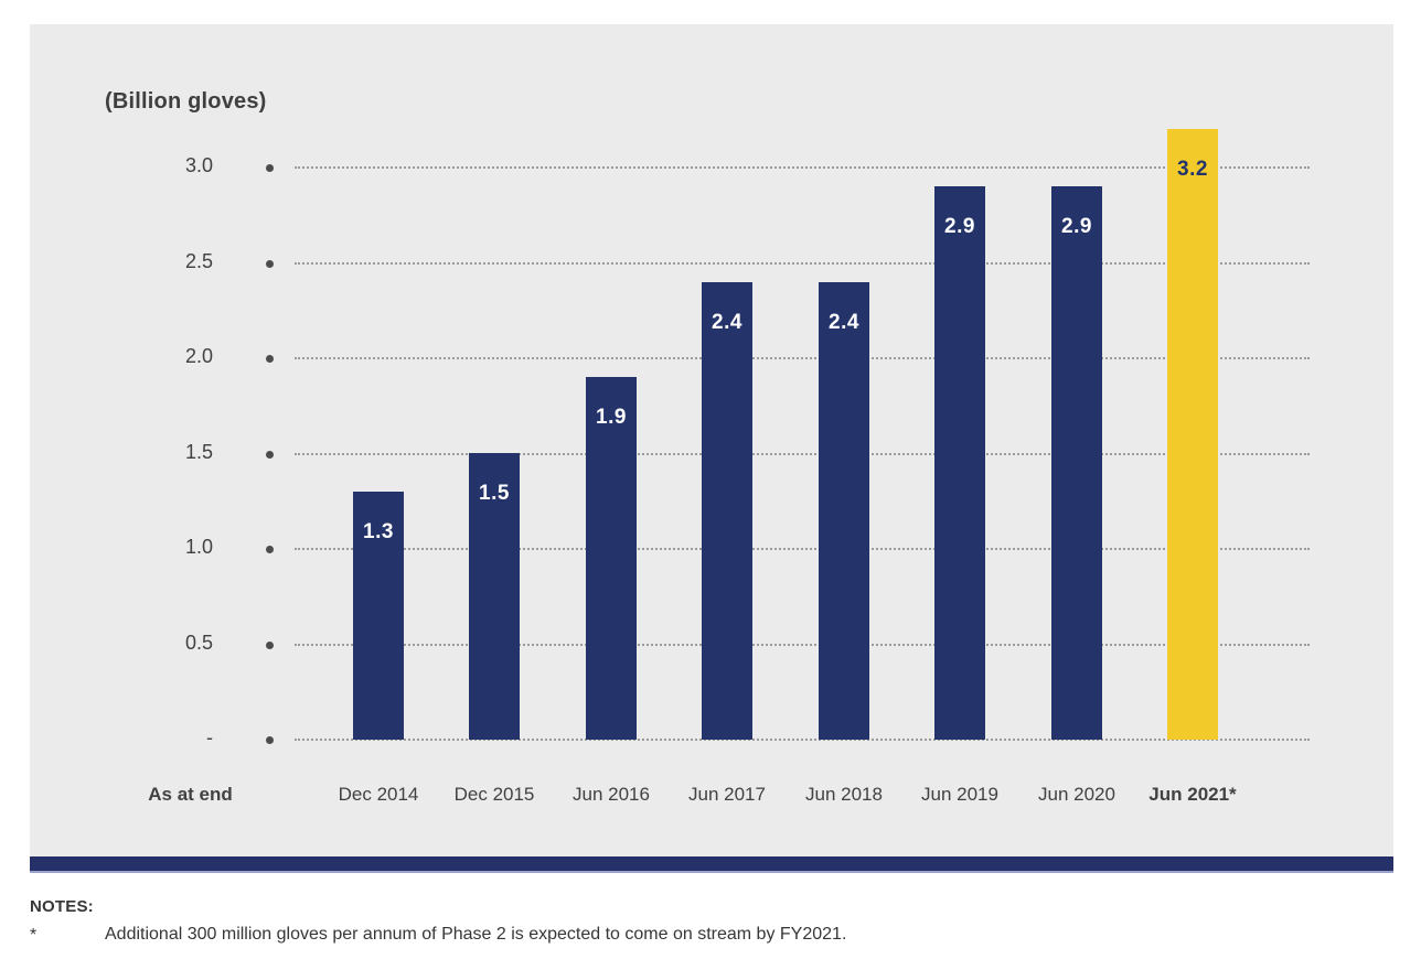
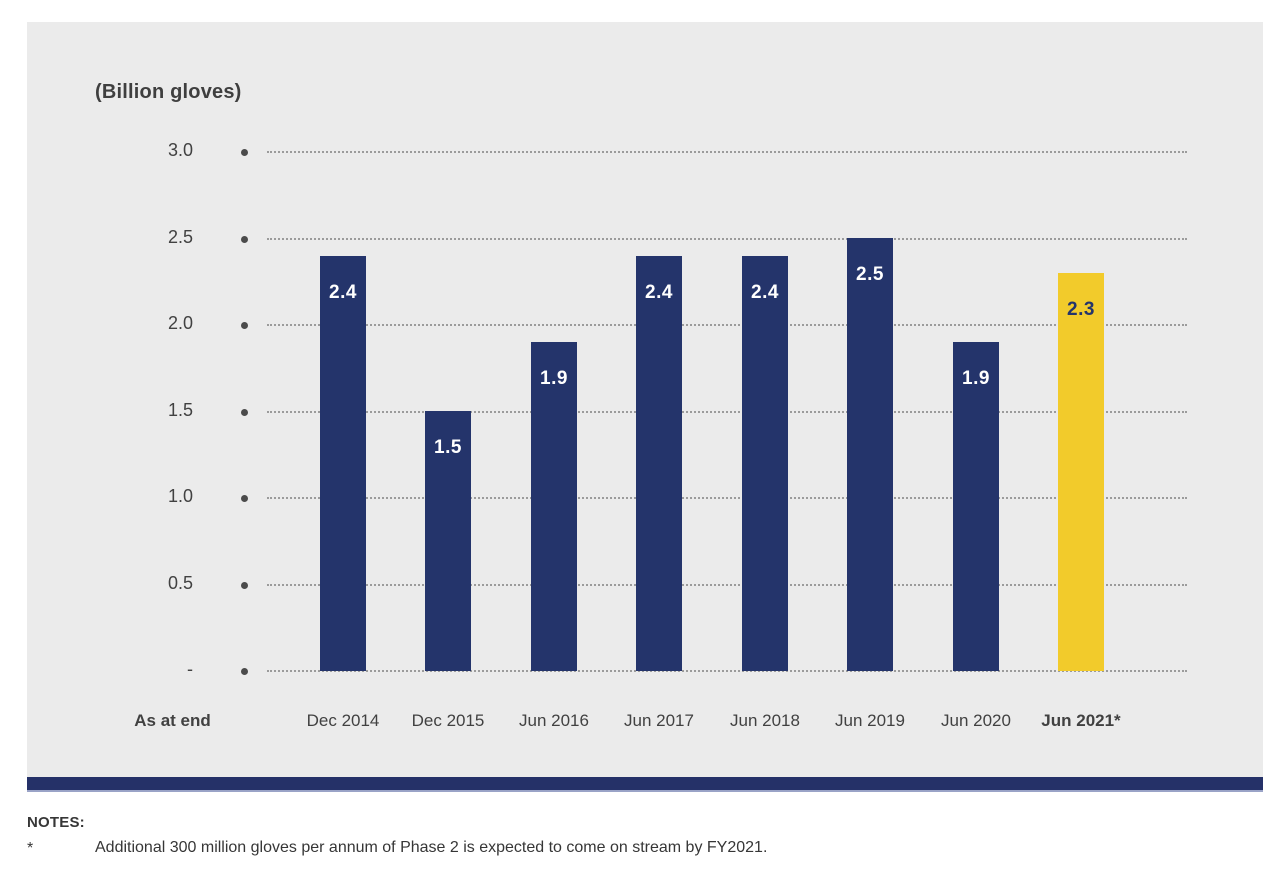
Dec 2014: 1.3 -> 2.4
Jun 2019: 2.9 -> 2.5
Jun 2020: 2.9 -> 1.9
Jun 2021*: 3.2 -> 2.3
